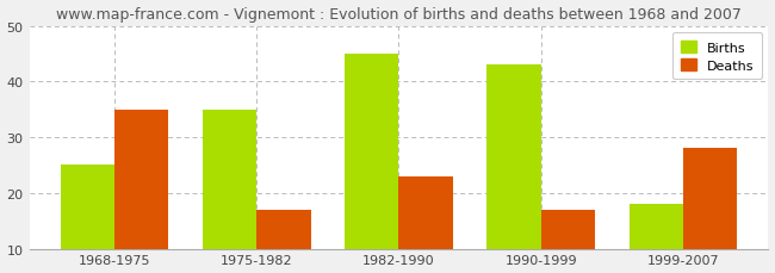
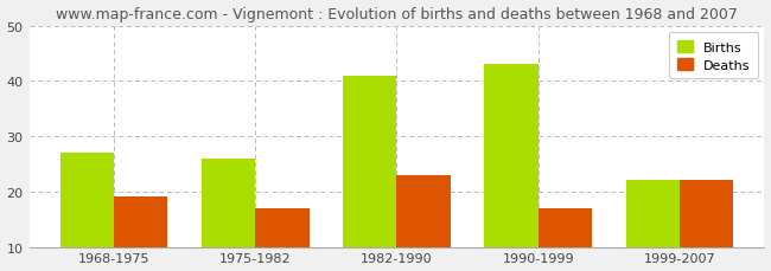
Births/1968-1975: 25 -> 27
Deaths/1968-1975: 35 -> 19
Births/1975-1982: 35 -> 26
Births/1982-1990: 45 -> 41
Births/1999-2007: 18 -> 22
Deaths/1999-2007: 28 -> 22
